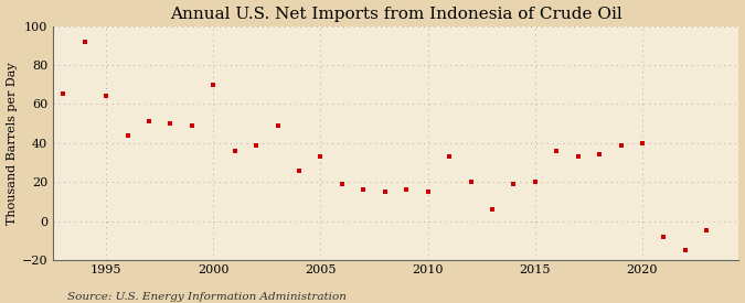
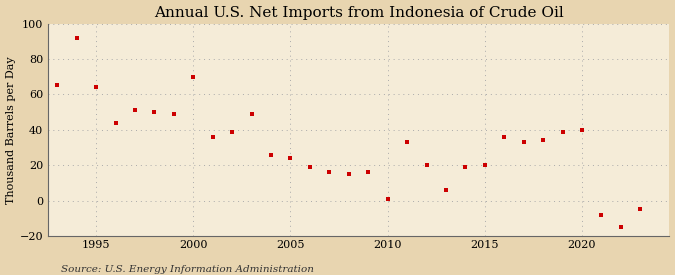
2005: 33 -> 24
2010: 15 -> 1
